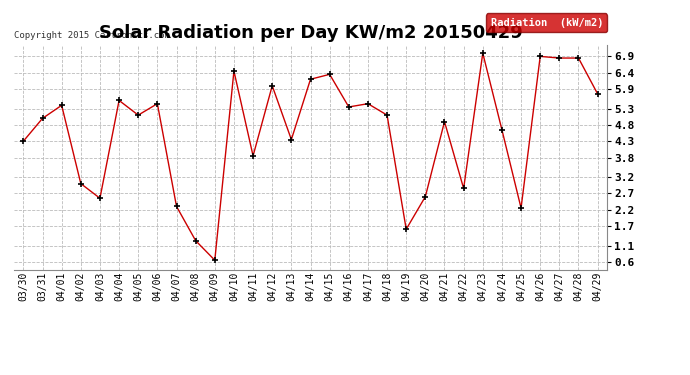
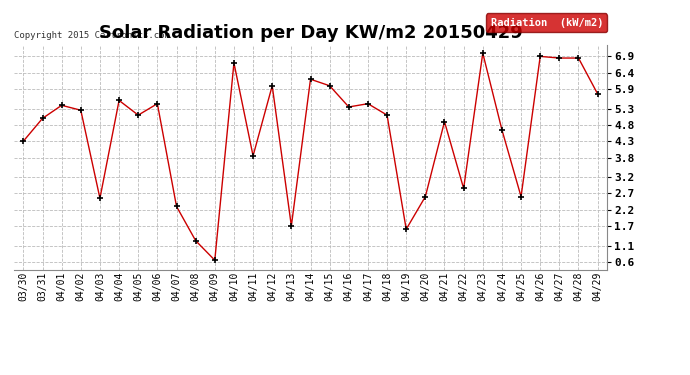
04/02: 3.00 -> 5.25
04/10: 6.45 -> 6.70
04/13: 4.35 -> 1.70
04/15: 6.35 -> 6.00
04/25: 2.25 -> 2.60
